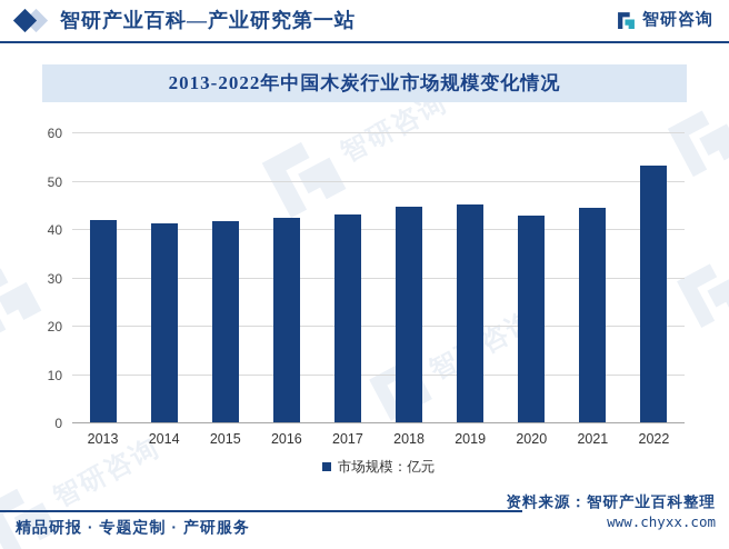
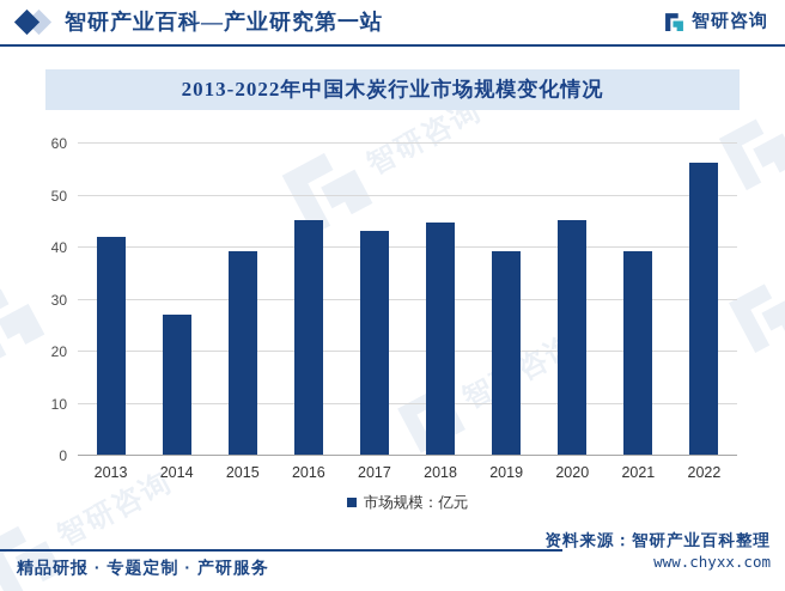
2014: 41 -> 27
2015: 42 -> 39
2016: 42 -> 45
2019: 45 -> 39
2020: 43 -> 45
2021: 44 -> 39
2022: 53 -> 56
